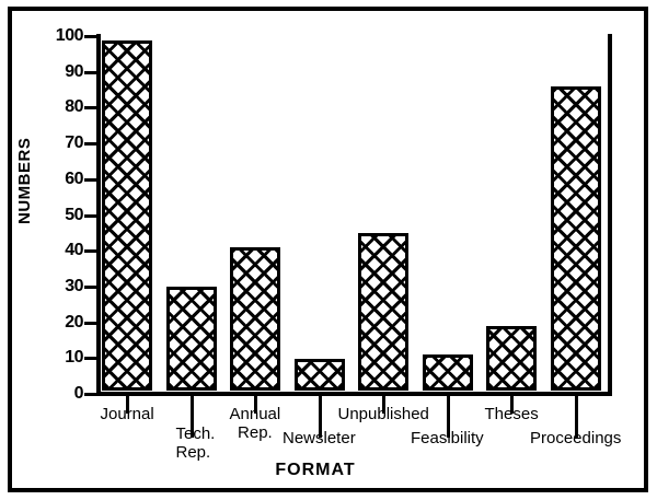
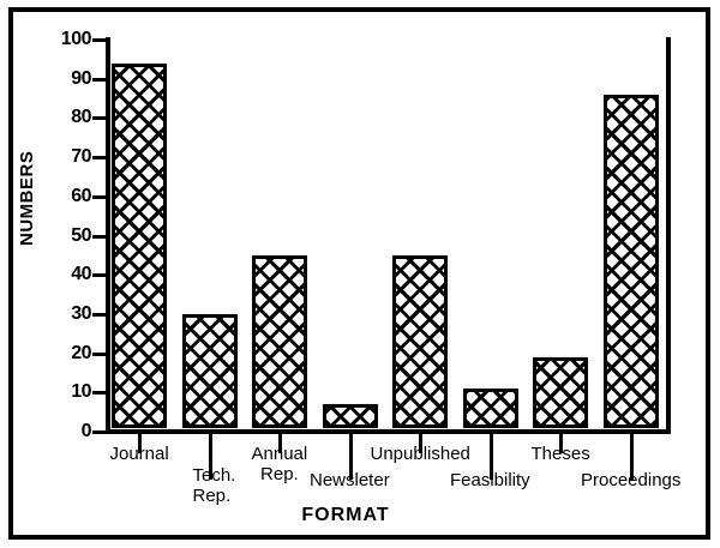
Journal: 98 -> 93
Annual Rep.: 40 -> 44
Newsleter: 9 -> 6
